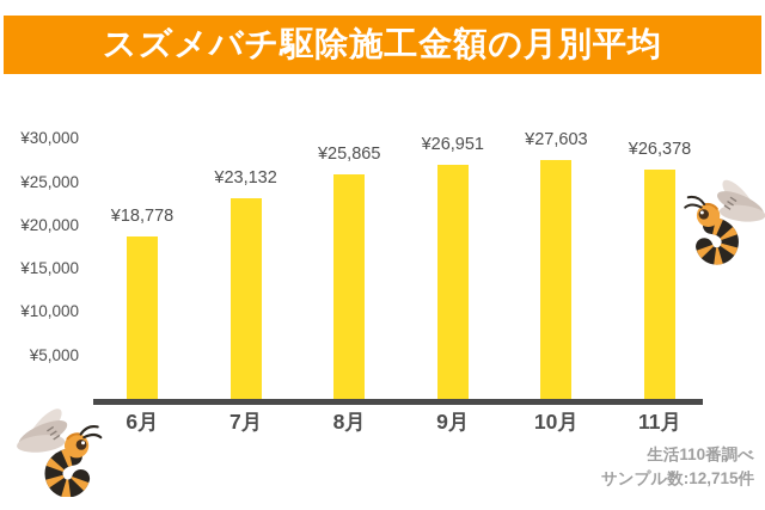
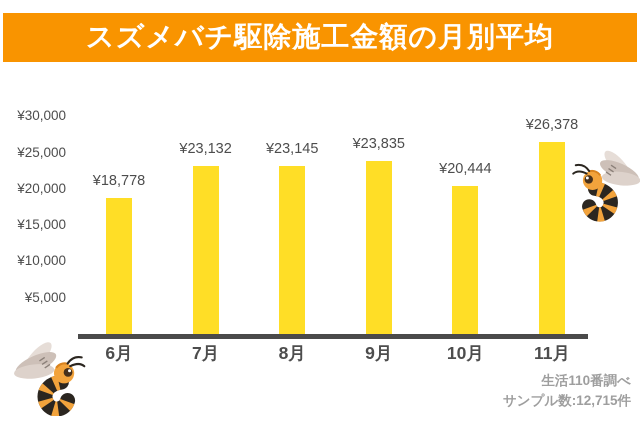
8月: ¥25,865 -> ¥23,145
9月: ¥26,951 -> ¥23,835
10月: ¥27,603 -> ¥20,444
